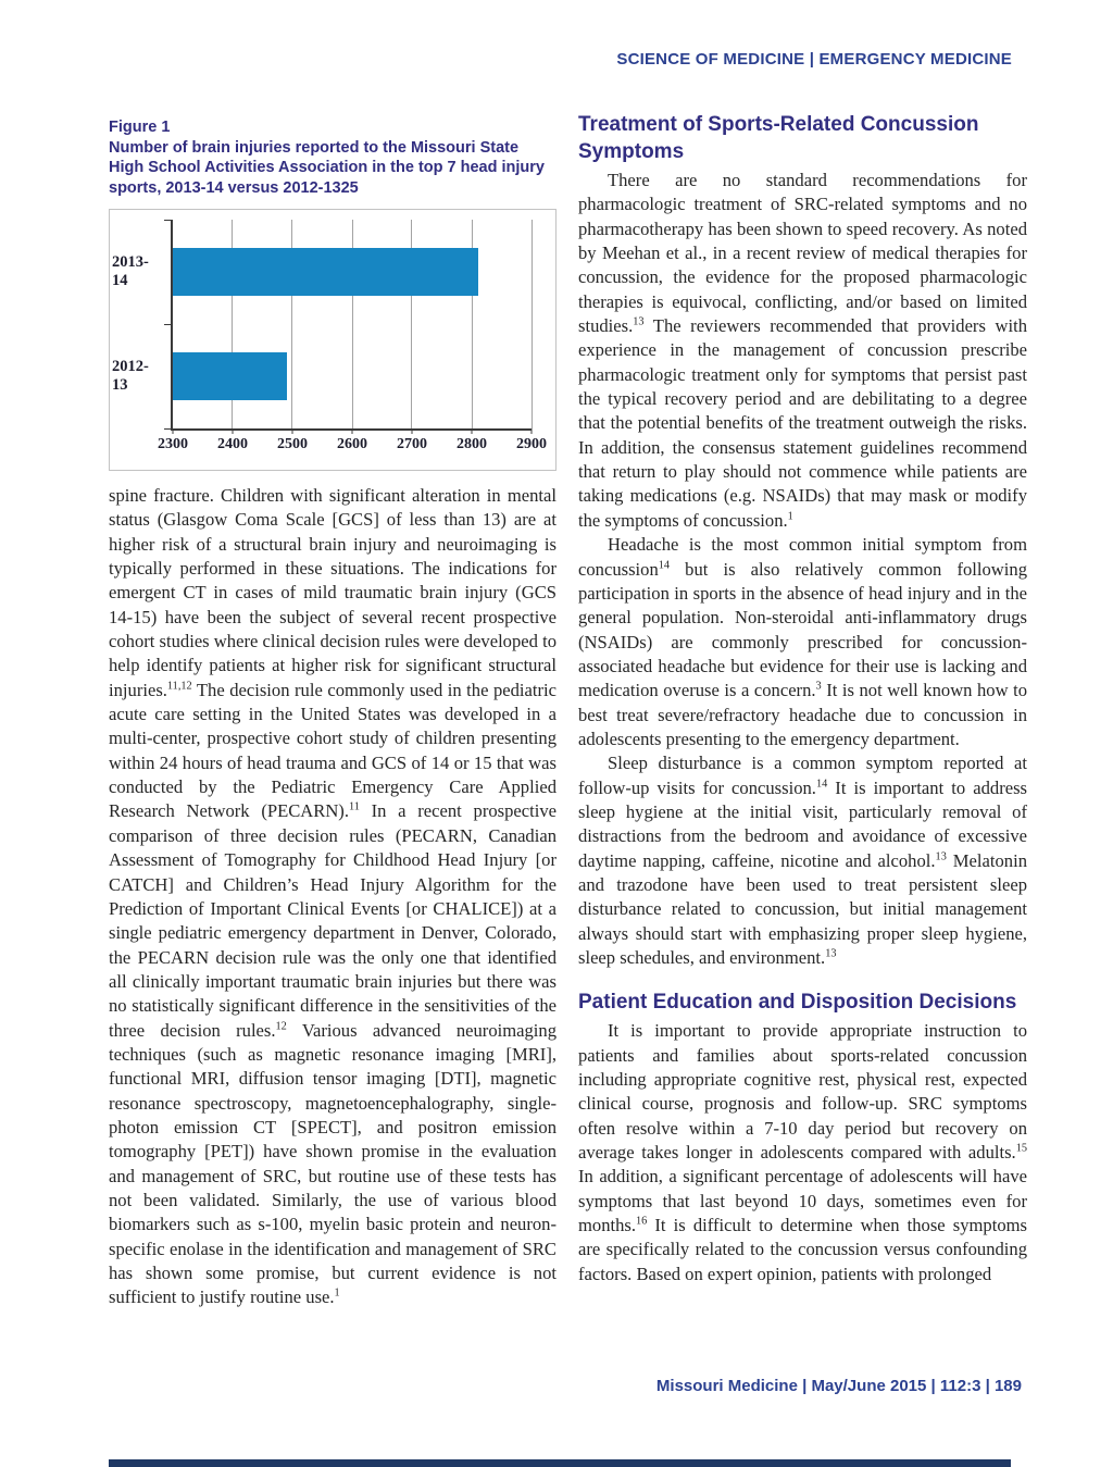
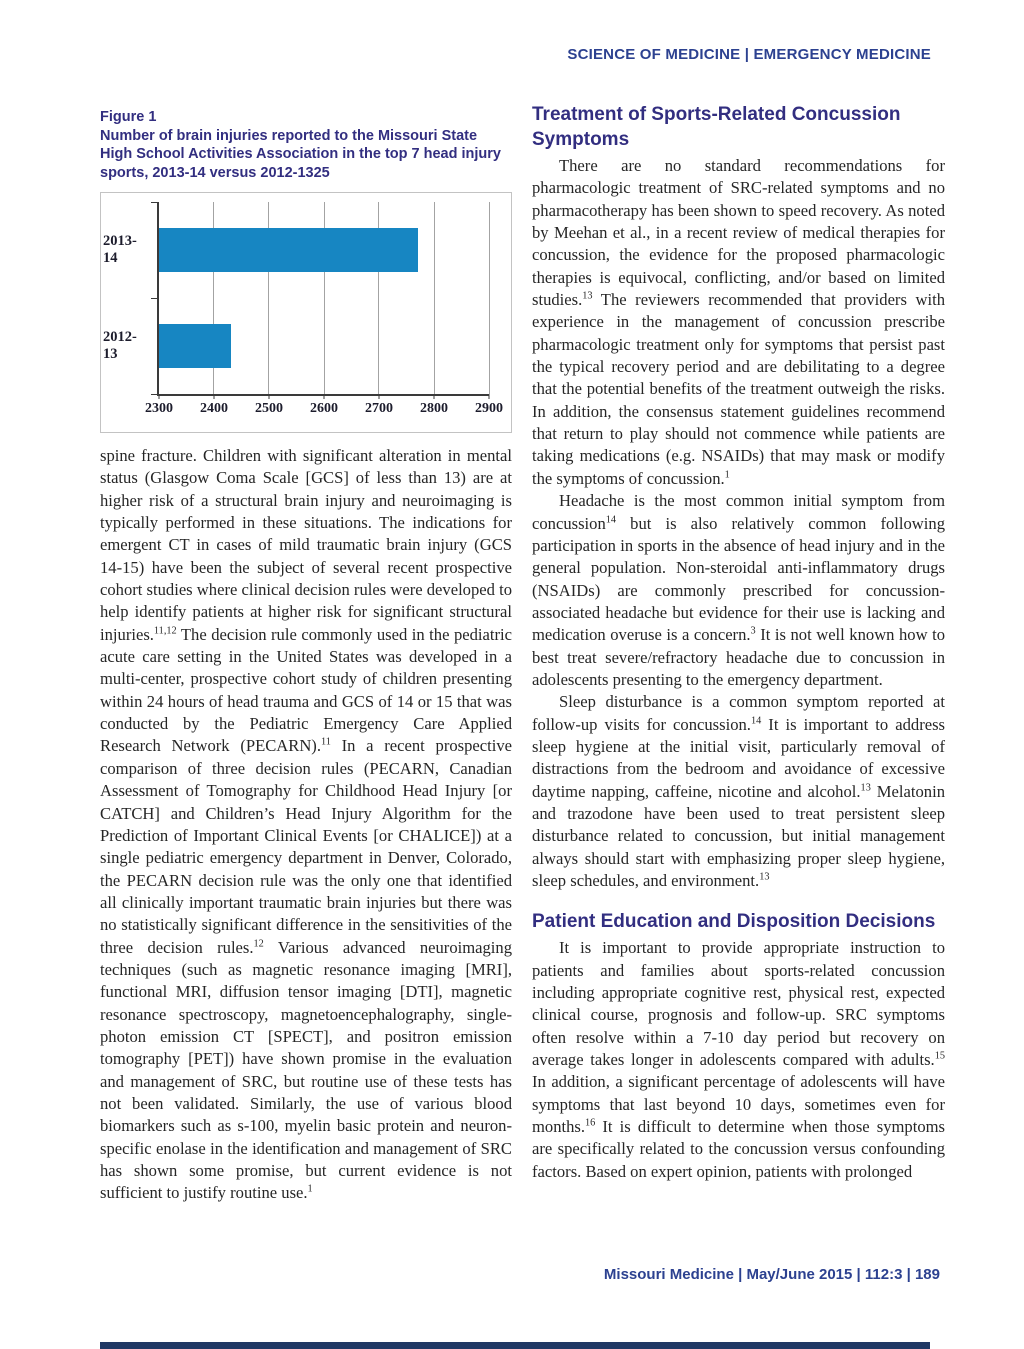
2013-14: 2810 -> 2770
2012-13: 2490 -> 2430
